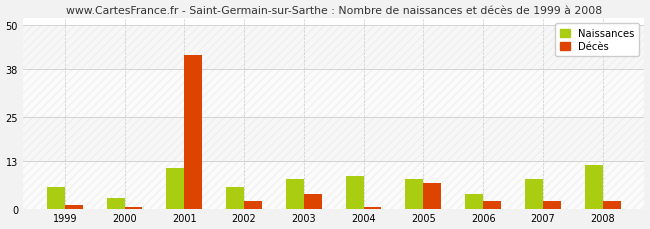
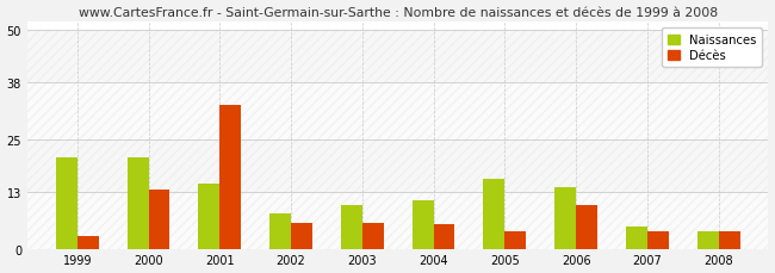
Naissances/1999: 6 -> 21
Décès/1999: 1.0 -> 3.0
Naissances/2000: 3 -> 21
Décès/2000: 0.5 -> 13.5
Naissances/2001: 11 -> 15
Décès/2001: 42.0 -> 33.0
Naissances/2002: 6 -> 8
Décès/2002: 2.0 -> 6.0
Naissances/2003: 8 -> 10
Décès/2003: 4.0 -> 6.0
Naissances/2004: 9 -> 11
Décès/2004: 0.5 -> 5.5
Naissances/2005: 8 -> 16
Décès/2005: 7.0 -> 4.0
Naissances/2006: 4 -> 14
Décès/2006: 2.0 -> 10.0
Naissances/2007: 8 -> 5
Décès/2007: 2.0 -> 4.0
Naissances/2008: 12 -> 4
Décès/2008: 2.0 -> 4.0
